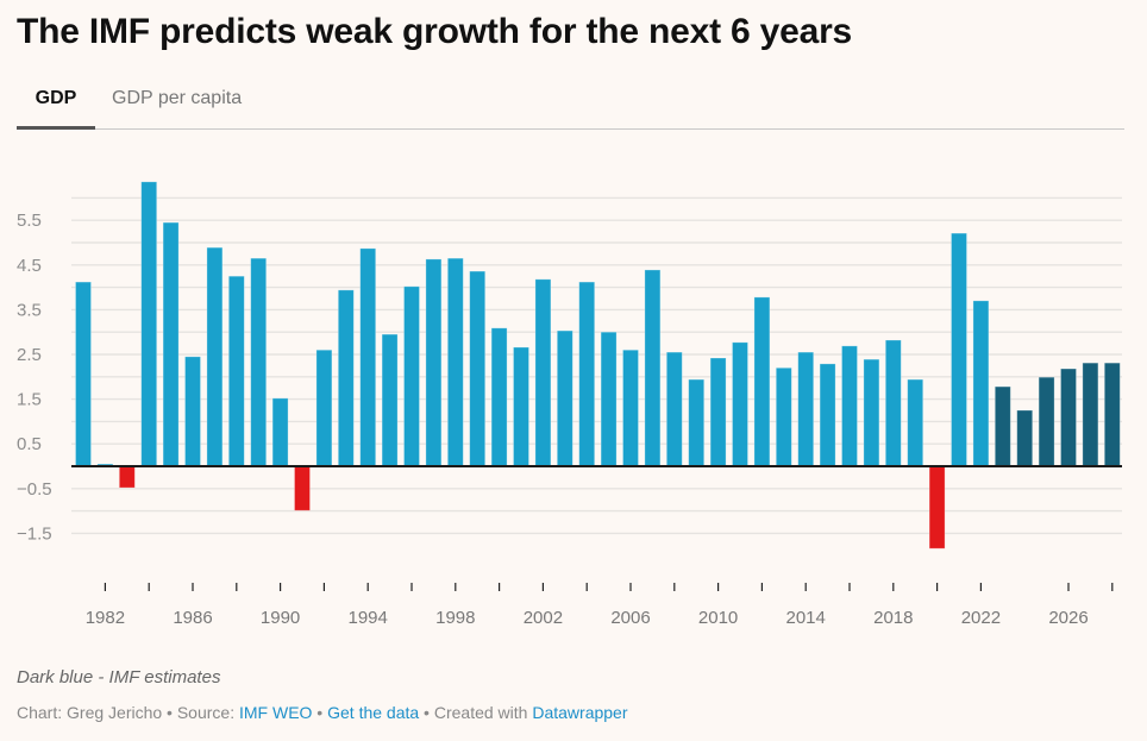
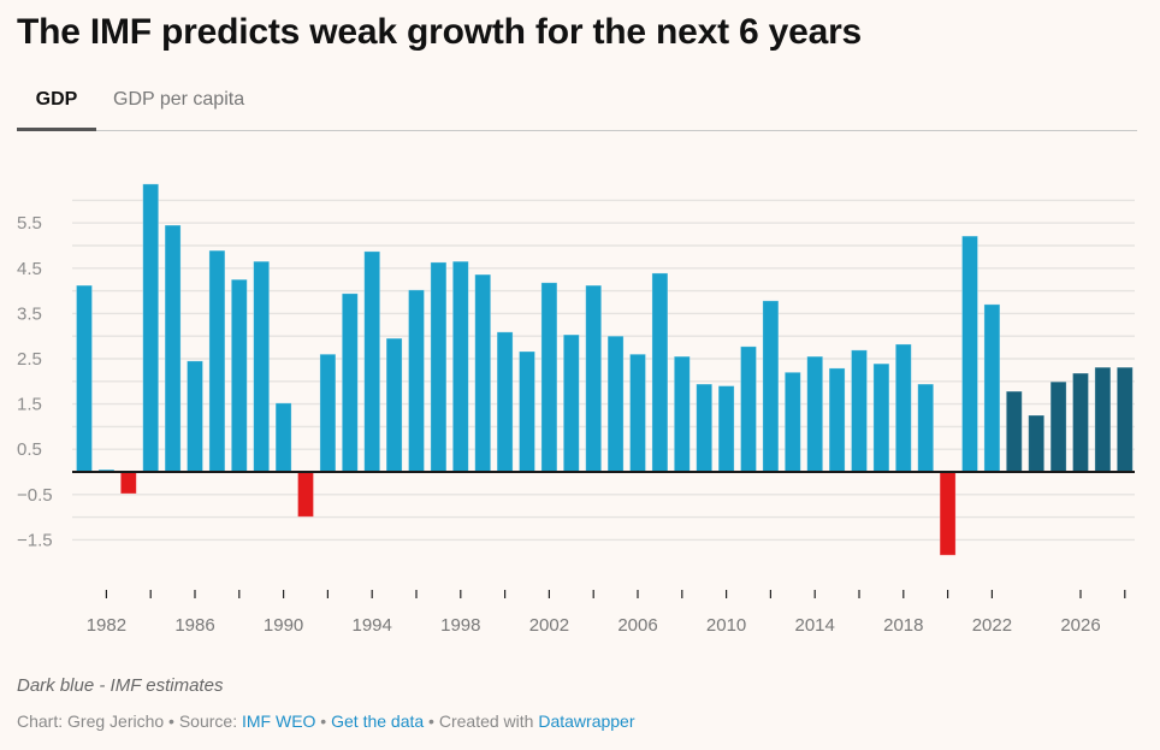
2010: 2.4 -> 1.9
